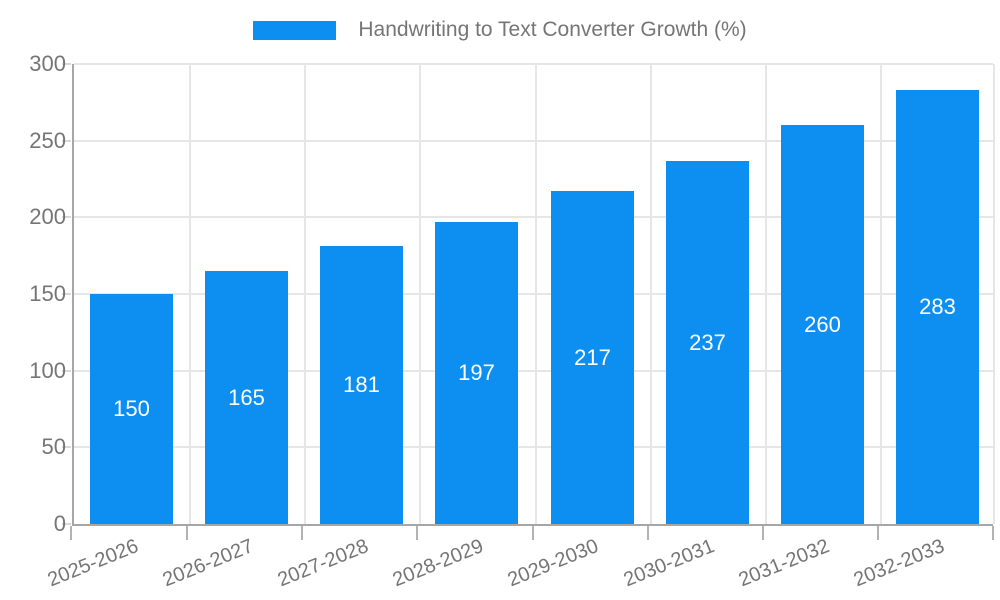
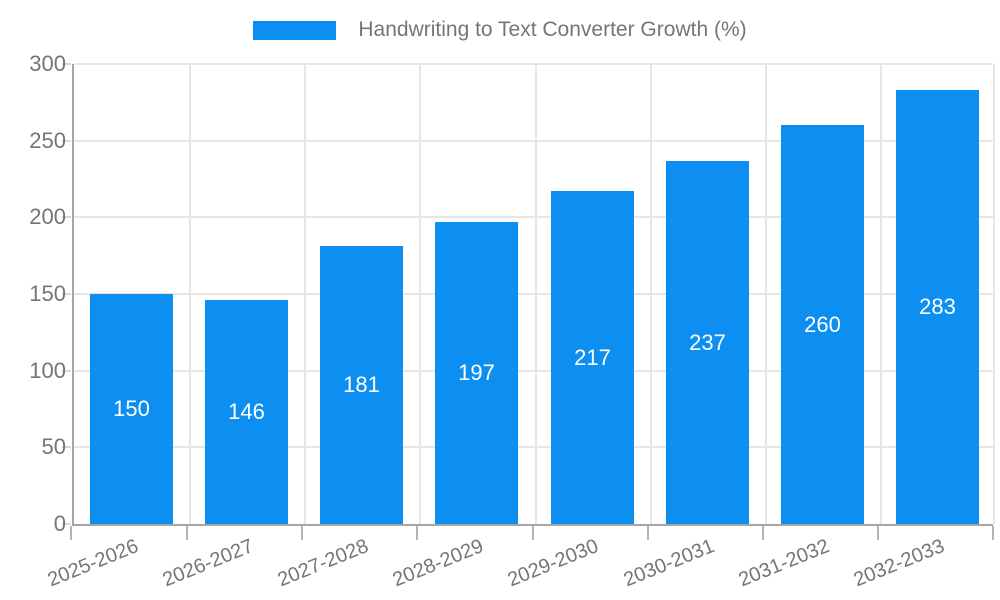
2026-2027: 165 -> 146
